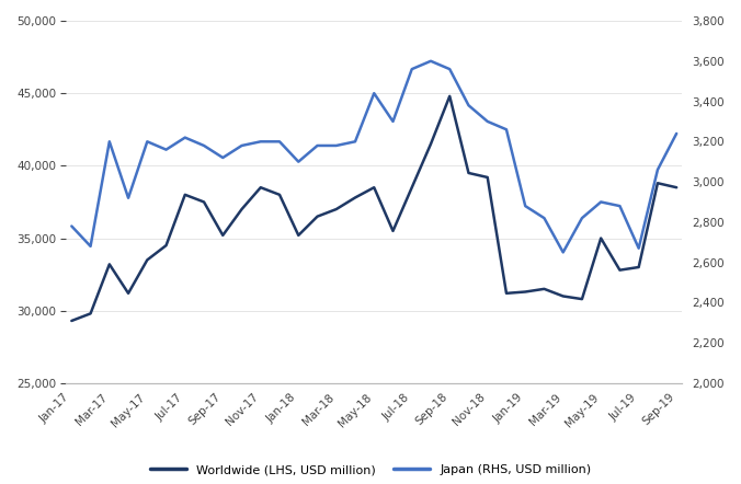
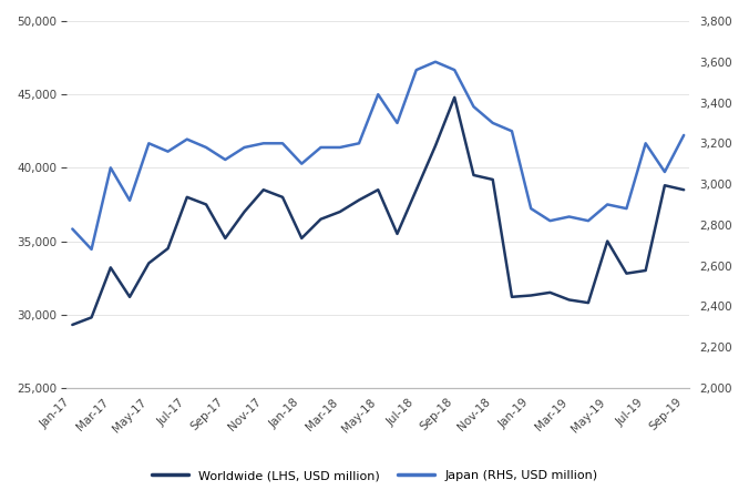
Japan (RHS, USD million)/Mar-17: 3,200 -> 3,080
Japan (RHS, USD million)/Mar-19: 2,650 -> 2,840
Japan (RHS, USD million)/Jul-19: 2,670 -> 3,200
